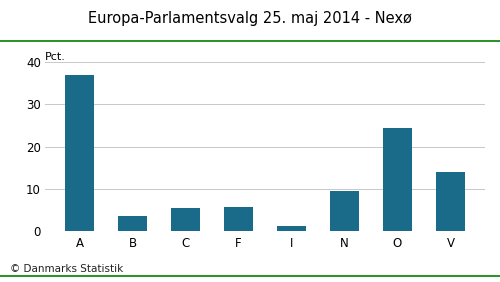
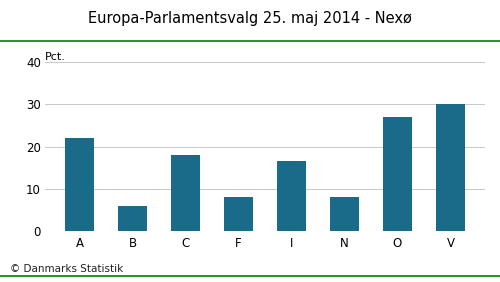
A: 37.0 -> 22.0
B: 3.5 -> 6.0
C: 5.5 -> 18.0
F: 5.7 -> 8.0
I: 1.3 -> 16.5
N: 9.5 -> 8.0
O: 24.3 -> 27.0
V: 14.0 -> 30.0
